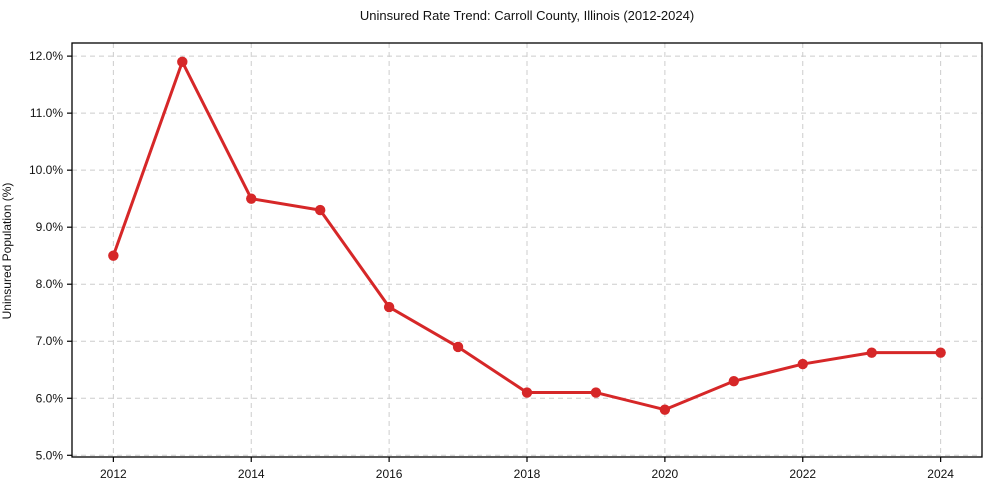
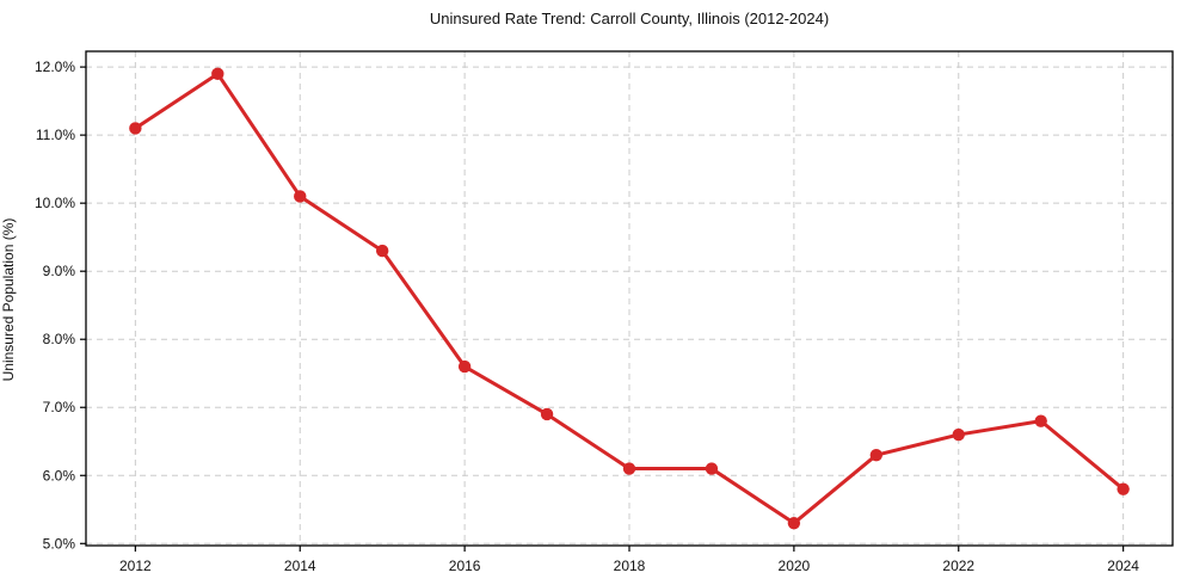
2012: 8.5% -> 11.1%
2014: 9.5% -> 10.1%
2020: 5.8% -> 5.3%
2024: 6.8% -> 5.8%
